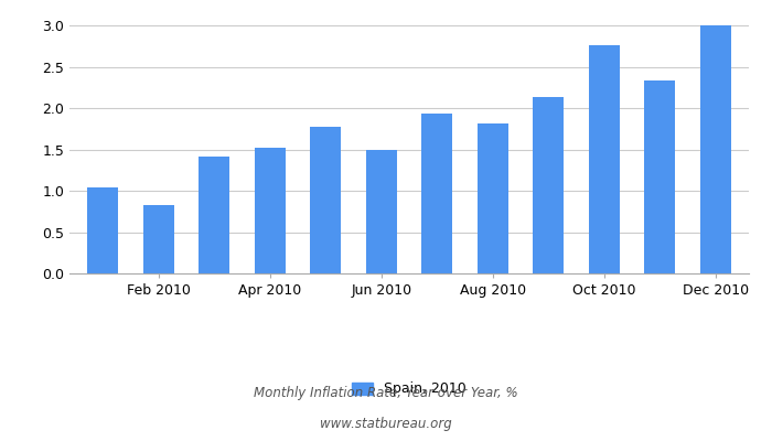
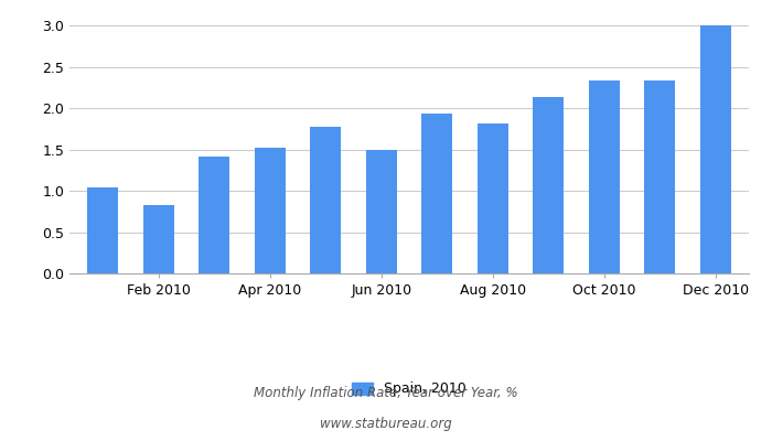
Oct 2010: 2.76 -> 2.33
